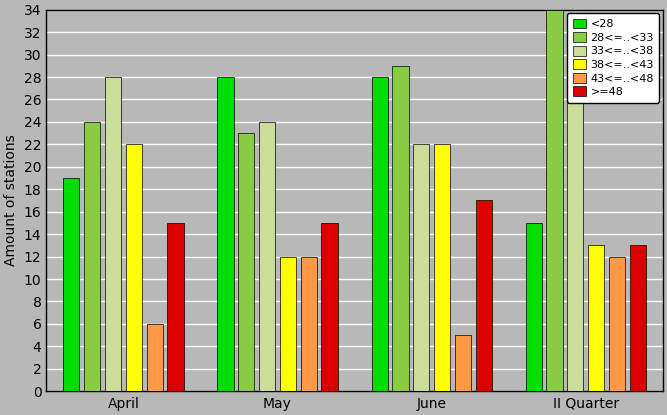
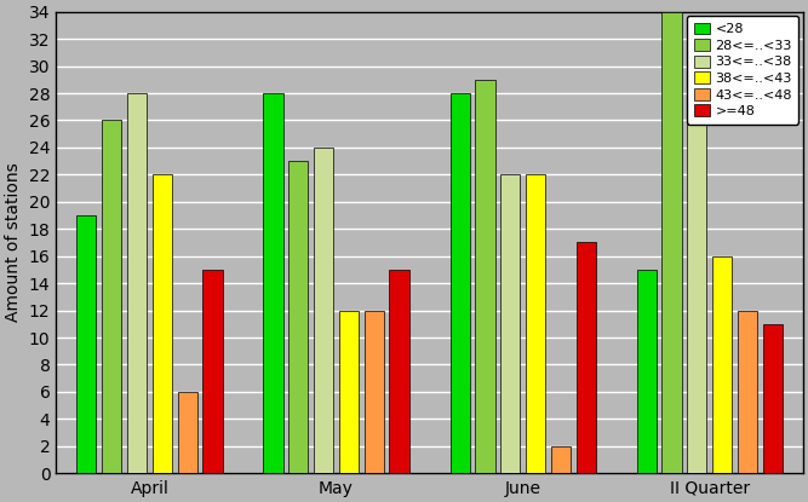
28<=..<33/April: 24 -> 26
43<=..<48/June: 5 -> 2
38<=..<43/II Quarter: 13 -> 16
>=48/II Quarter: 13 -> 11
